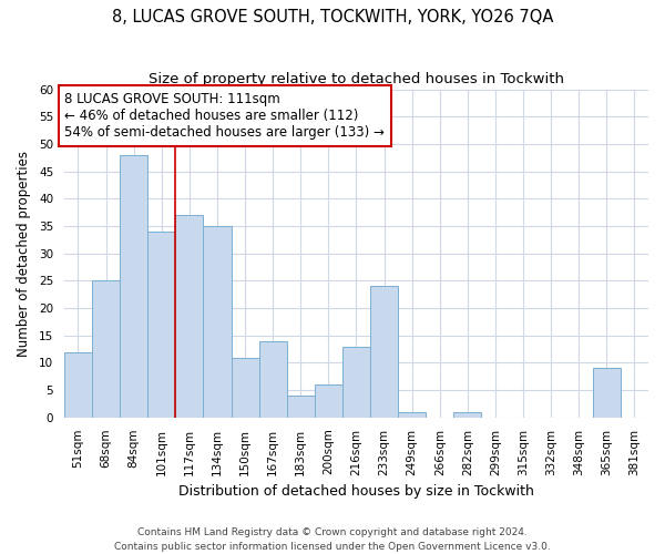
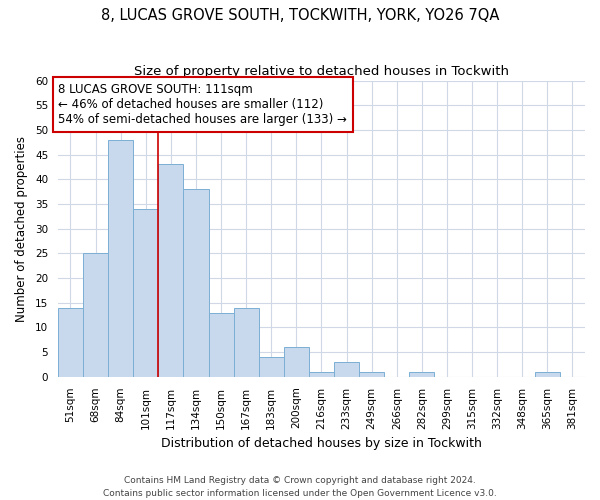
51sqm: 12 -> 14
117sqm: 37 -> 43
134sqm: 35 -> 38
150sqm: 11 -> 13
216sqm: 13 -> 1
233sqm: 24 -> 3
365sqm: 9 -> 1
